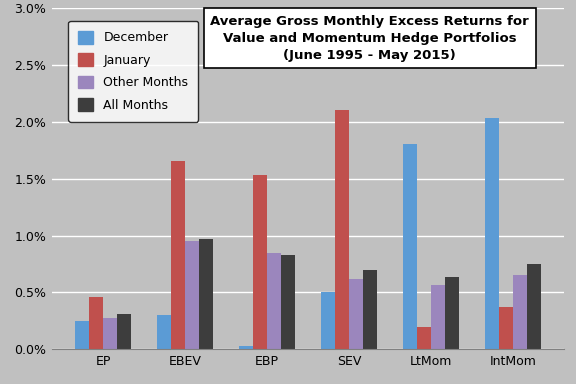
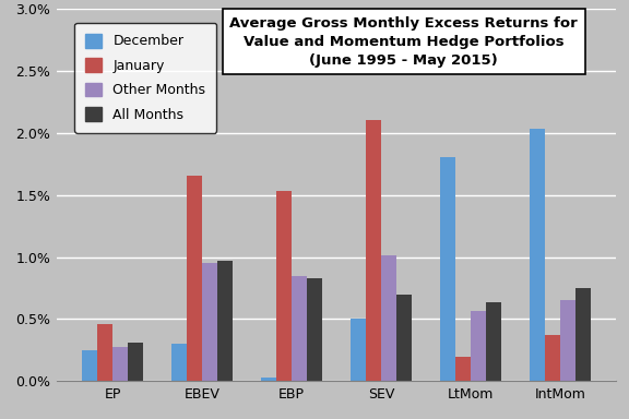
Other Months/SEV: 0.62% -> 1.01%
